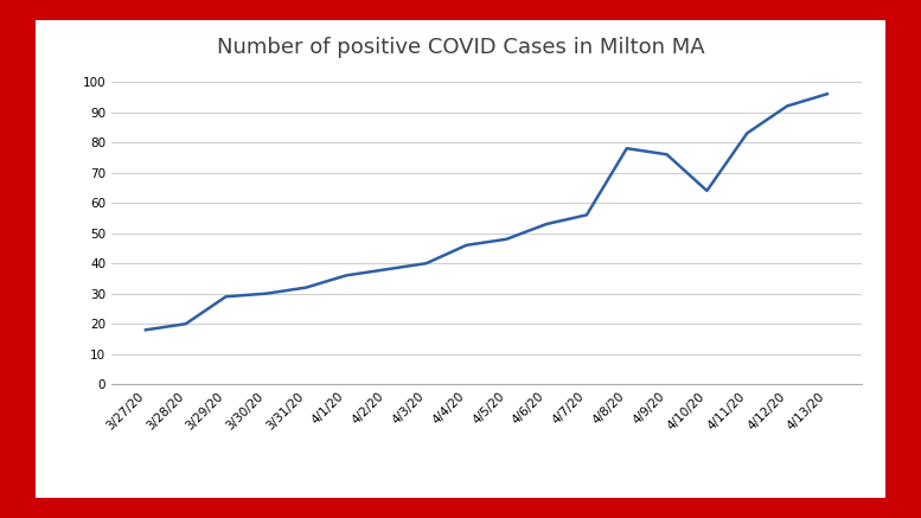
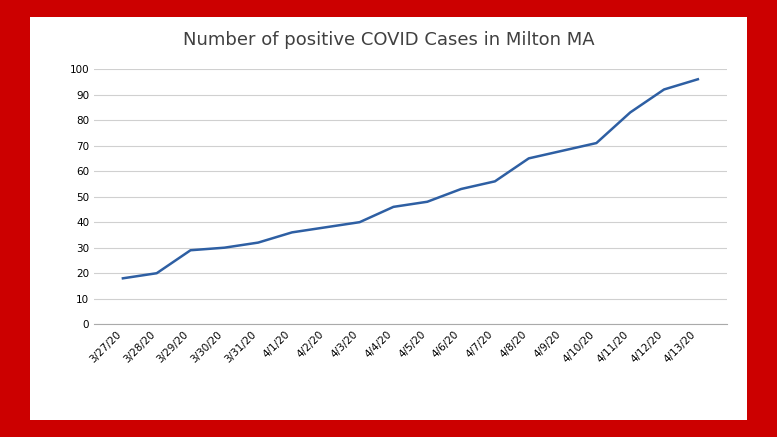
4/8/20: 78 -> 65
4/9/20: 76 -> 68
4/10/20: 64 -> 71
